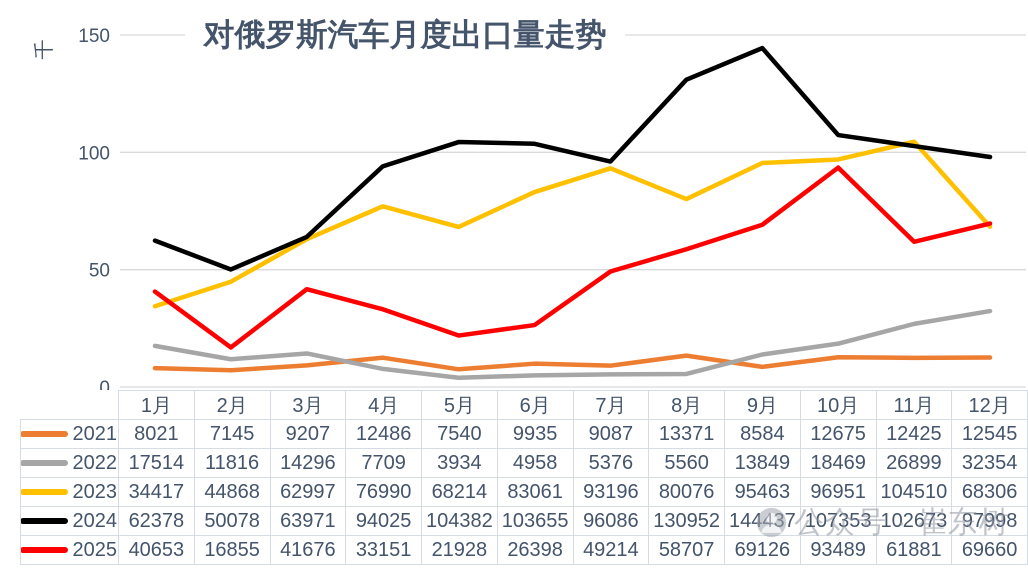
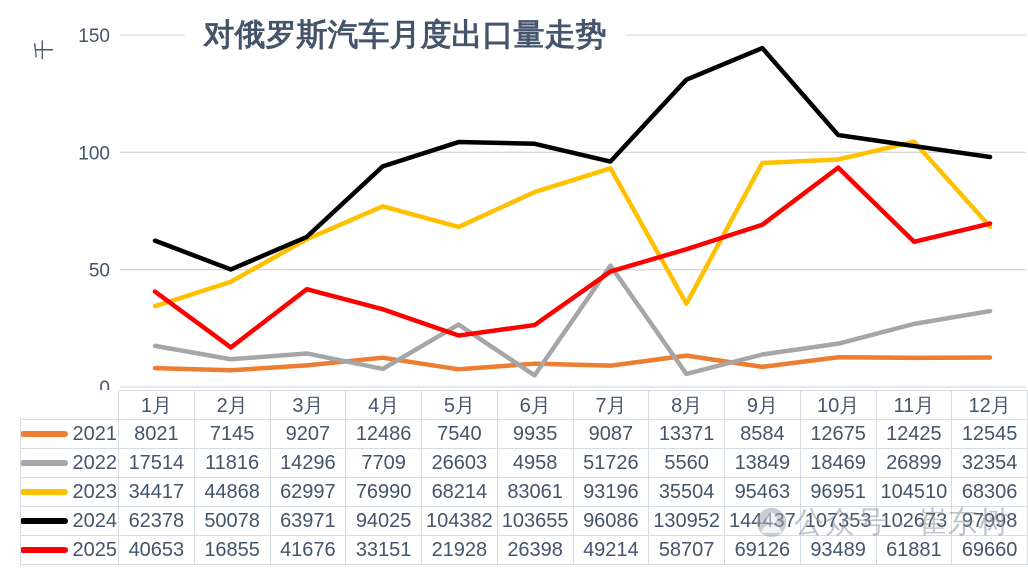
2022/5月: 3934 -> 26603
2022/7月: 5376 -> 51726
2023/8月: 80076 -> 35504
